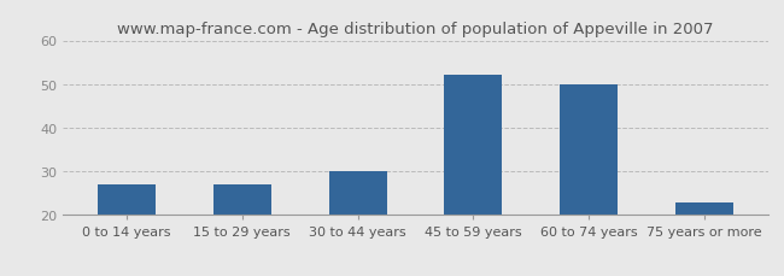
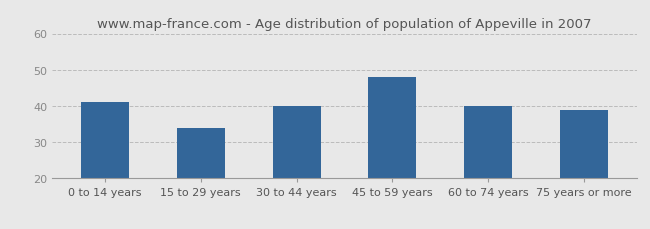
0 to 14 years: 27 -> 41
15 to 29 years: 27 -> 34
30 to 44 years: 30 -> 40
45 to 59 years: 52 -> 48
60 to 74 years: 50 -> 40
75 years or more: 23 -> 39
